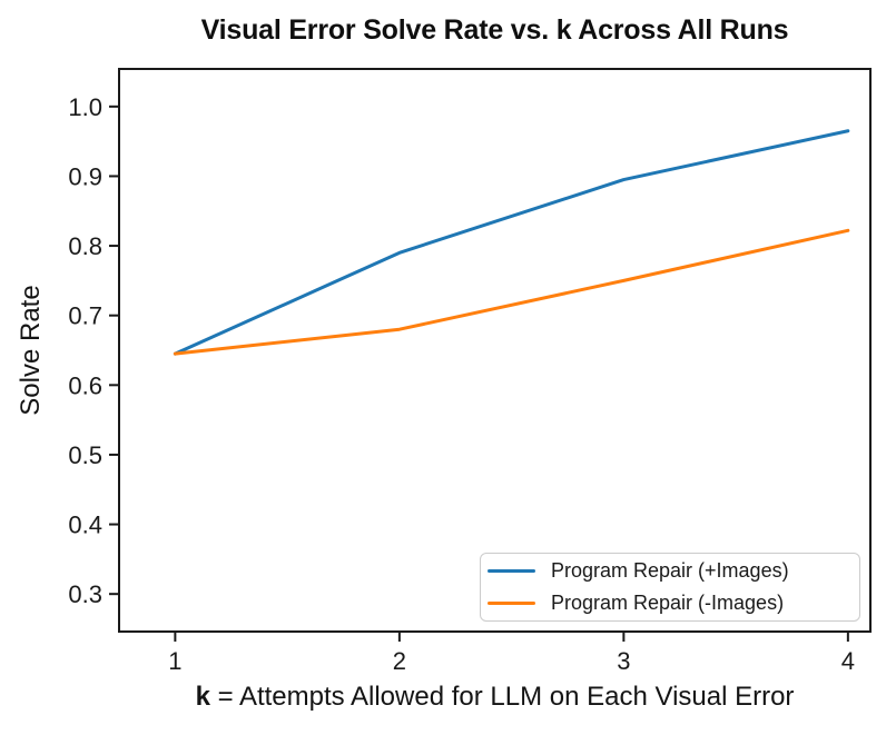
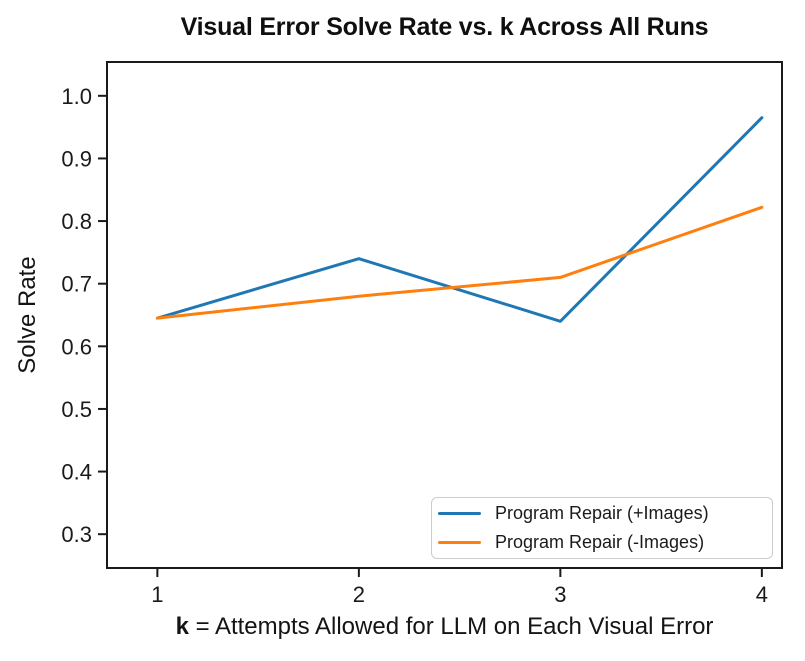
Program Repair (+Images)/2: 0.79 -> 0.74
Program Repair (+Images)/3: 0.90 -> 0.64
Program Repair (-Images)/3: 0.75 -> 0.71
